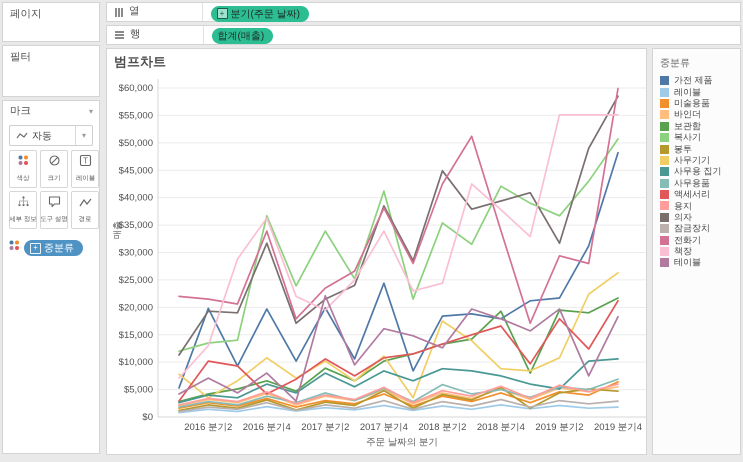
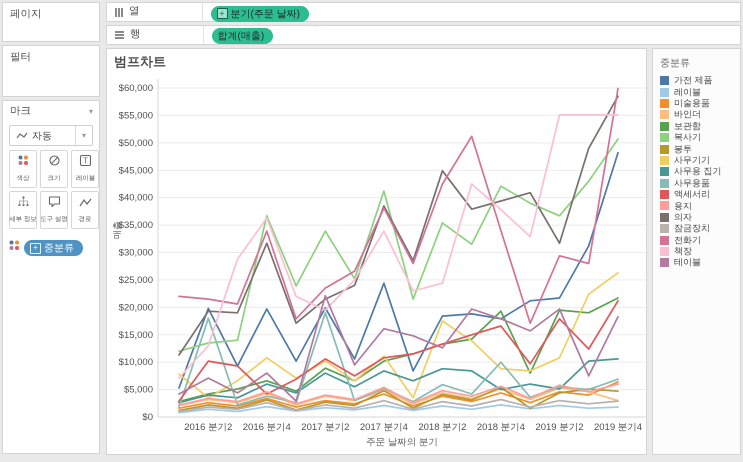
사무용품/2016 분기2: $3000 -> $18000
사무용품/2017 분기2: $4000 -> $19000
사무용 집기/2018 분기4: $8000 -> $5000
사무용품/2018 분기4: $5000 -> $10000
바인더/2019 분기4: $6000 -> $3000
